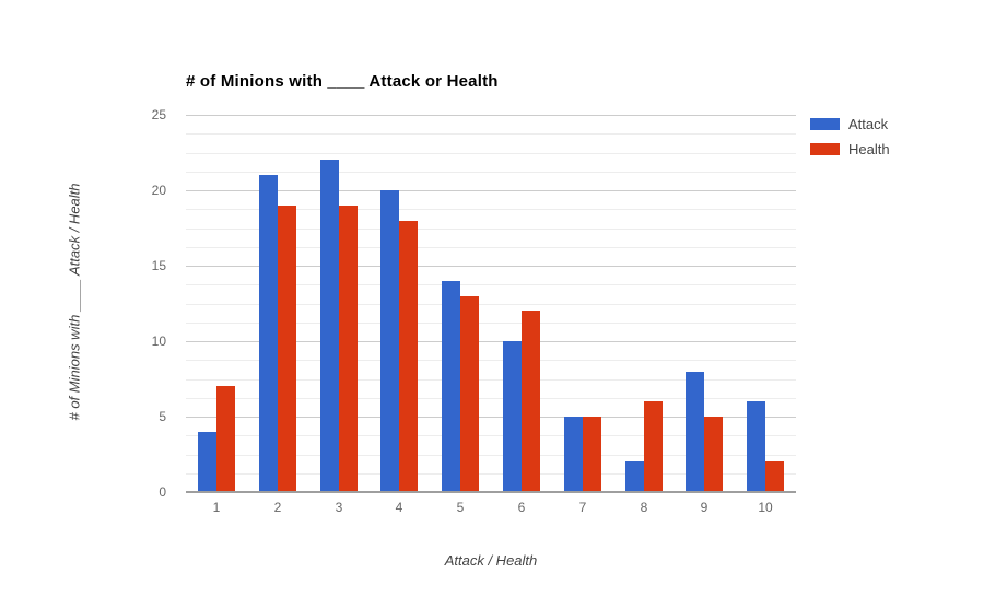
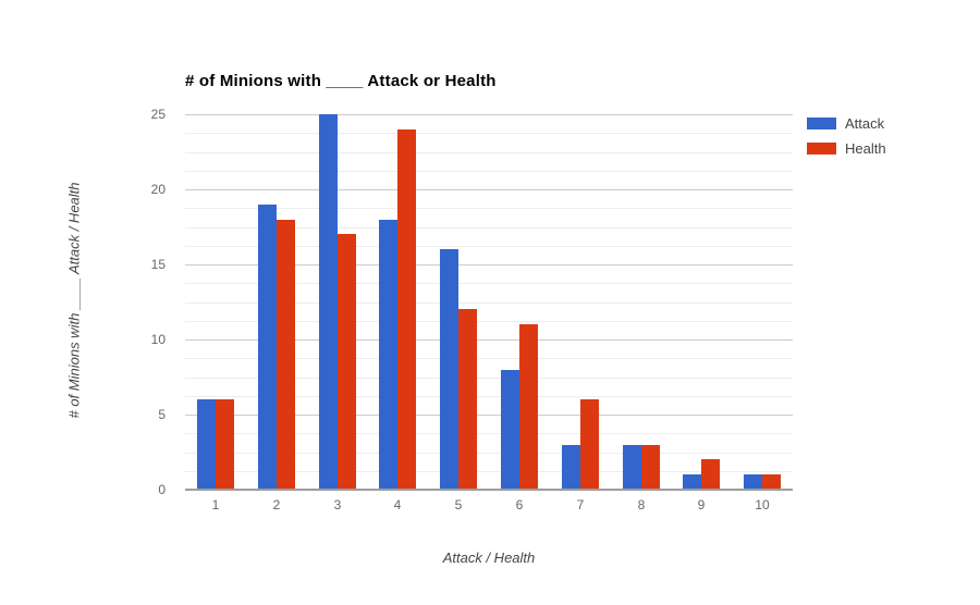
Attack/1: 4 -> 6
Health/1: 7 -> 6
Attack/2: 21 -> 19
Health/2: 19 -> 18
Attack/3: 22 -> 25
Health/3: 19 -> 17
Attack/4: 20 -> 18
Health/4: 18 -> 24
Attack/5: 14 -> 16
Health/5: 13 -> 12
Attack/6: 10 -> 8
Health/6: 12 -> 11
Attack/7: 5 -> 3
Health/7: 5 -> 6
Attack/8: 2 -> 3
Health/8: 6 -> 3
Attack/9: 8 -> 1
Health/9: 5 -> 2
Attack/10: 6 -> 1
Health/10: 2 -> 1
